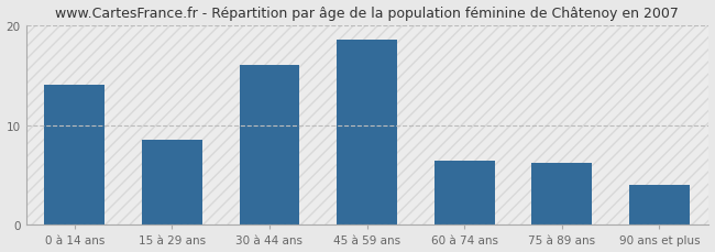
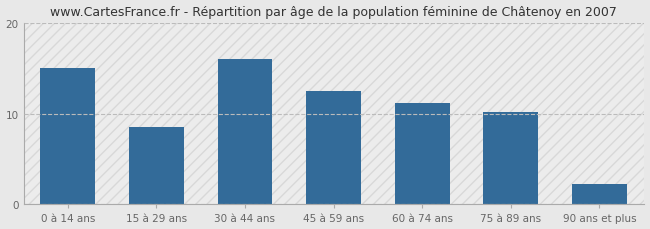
0 à 14 ans: 14.0 -> 15.0
45 à 59 ans: 18.6 -> 12.5
60 à 74 ans: 6.4 -> 11.2
75 à 89 ans: 6.2 -> 10.2
90 ans et plus: 4.0 -> 2.2
